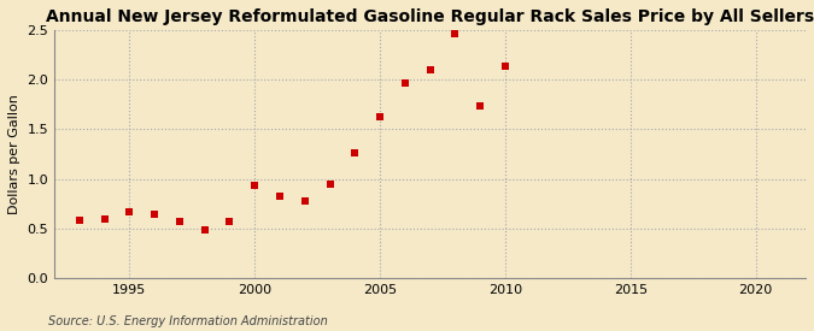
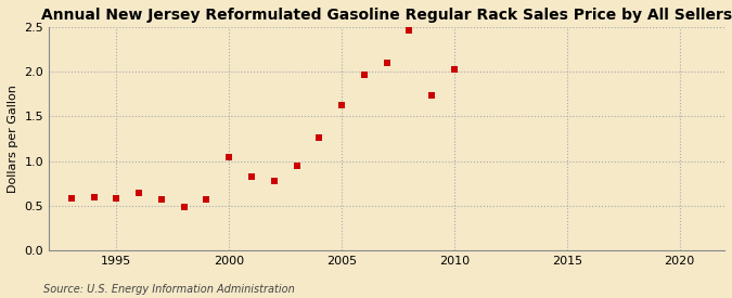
1995: 0.67 -> 0.58
2000: 0.94 -> 1.04
2010: 2.13 -> 2.02
